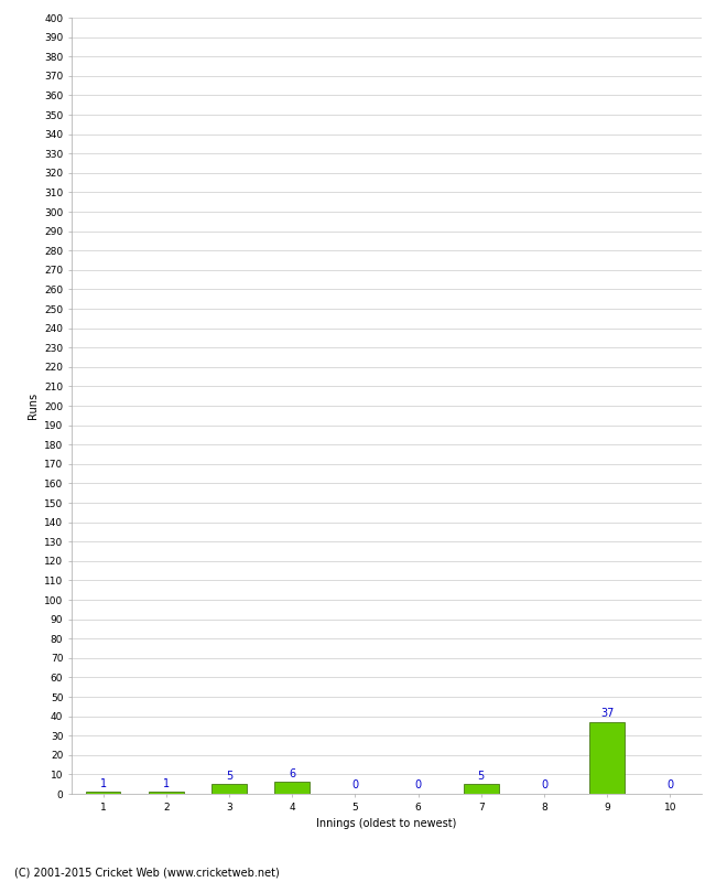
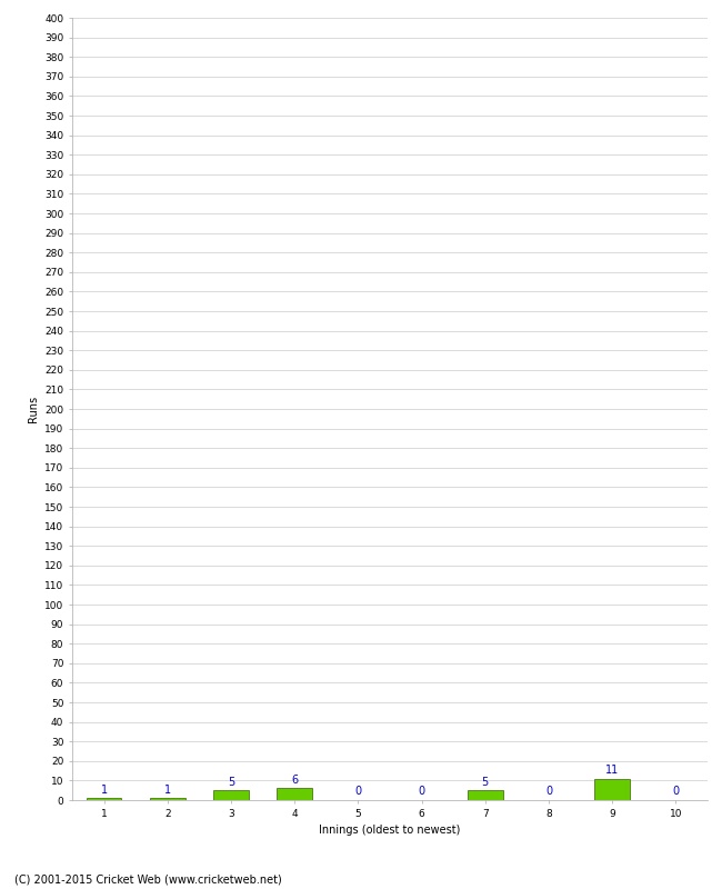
9: 37 -> 11
